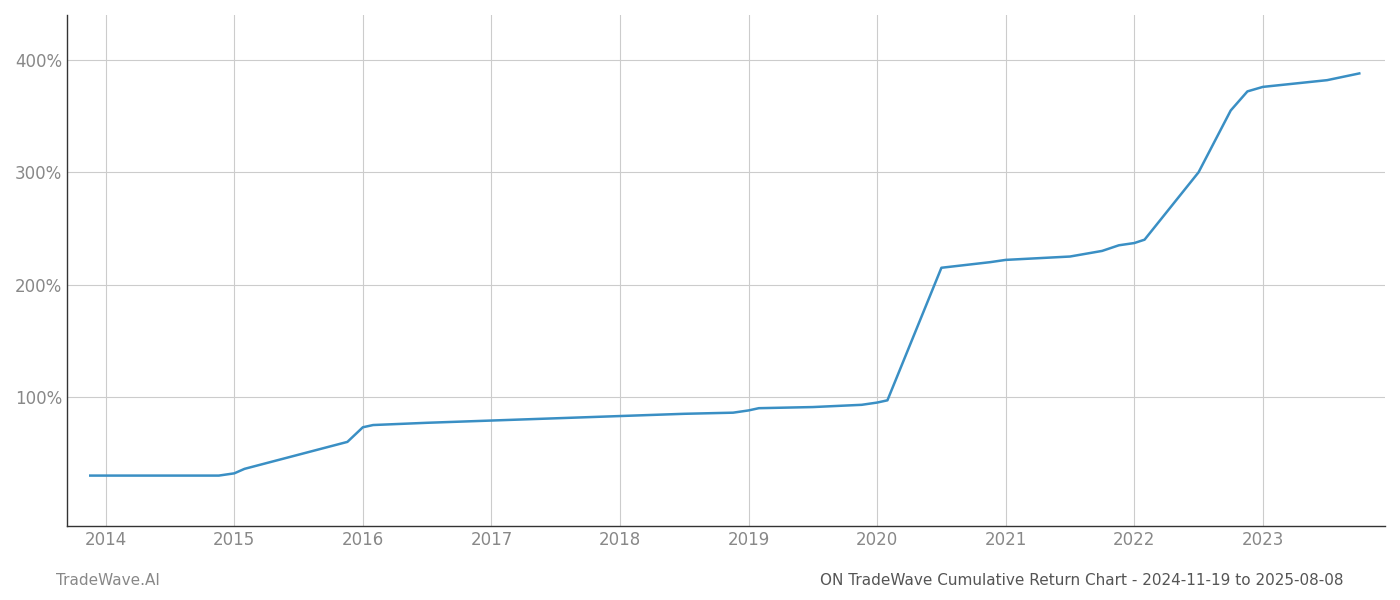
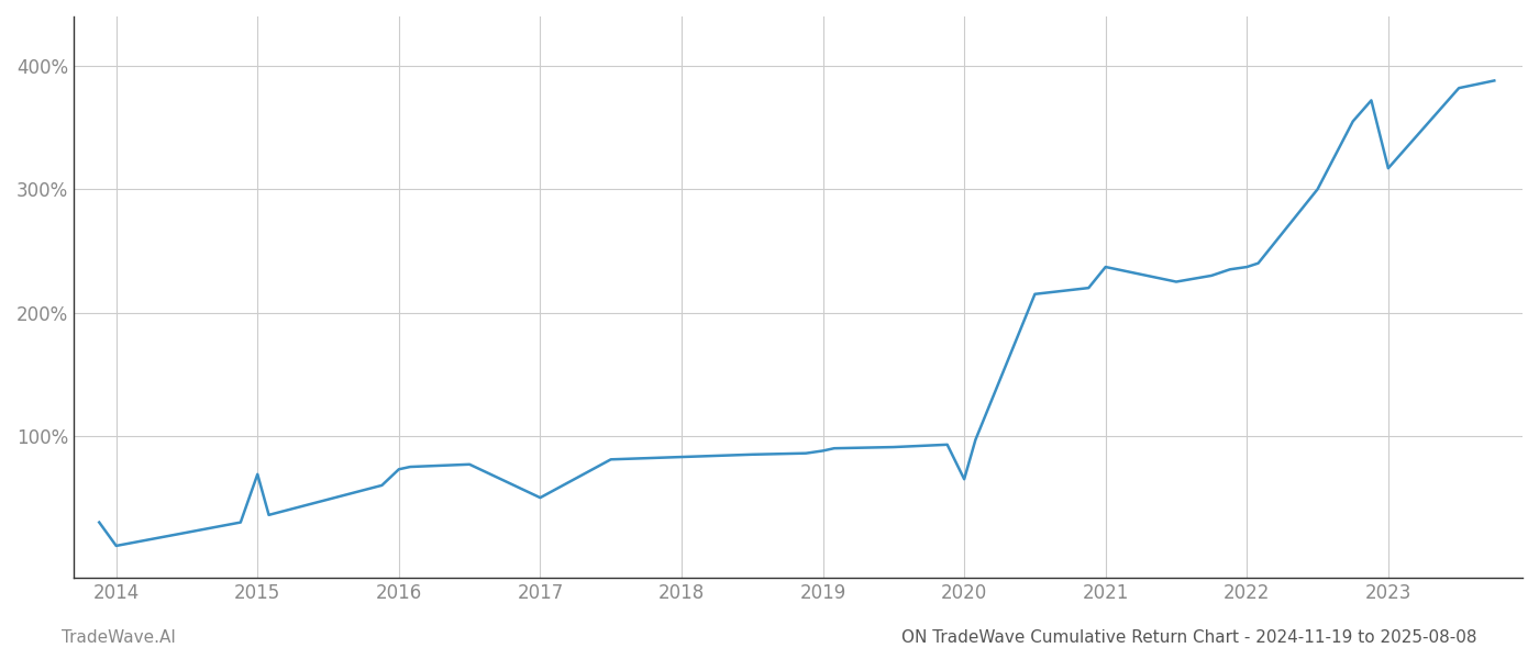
2014: 30% -> 11%
2015: 32% -> 69%
2017: 79% -> 50%
2020: 95% -> 65%
2021: 222% -> 237%
2023: 376% -> 317%
